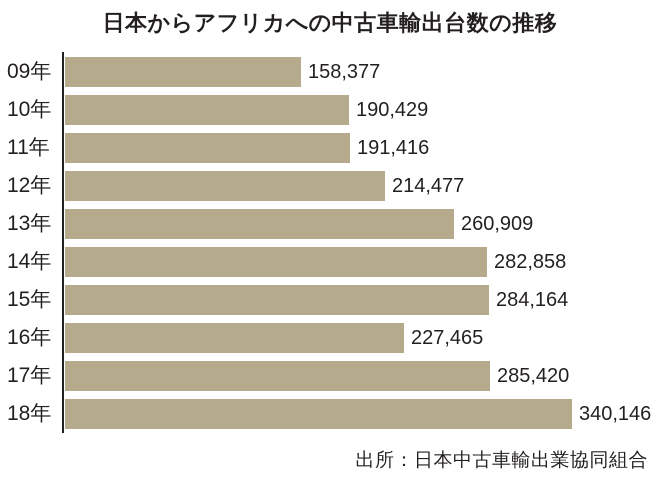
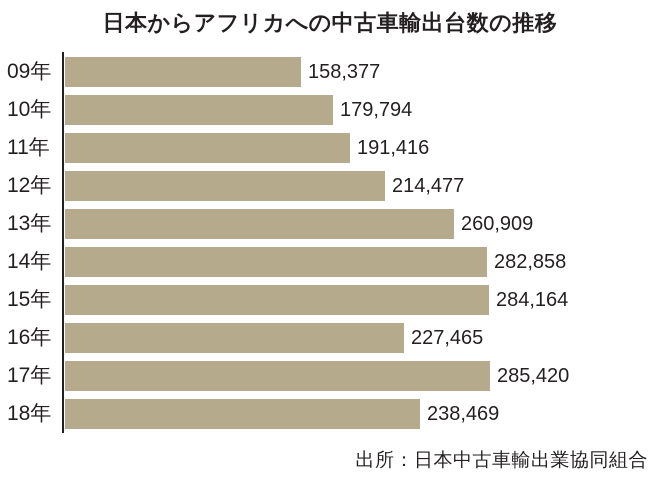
10年: 190,429 -> 179,794
18年: 340,146 -> 238,469
